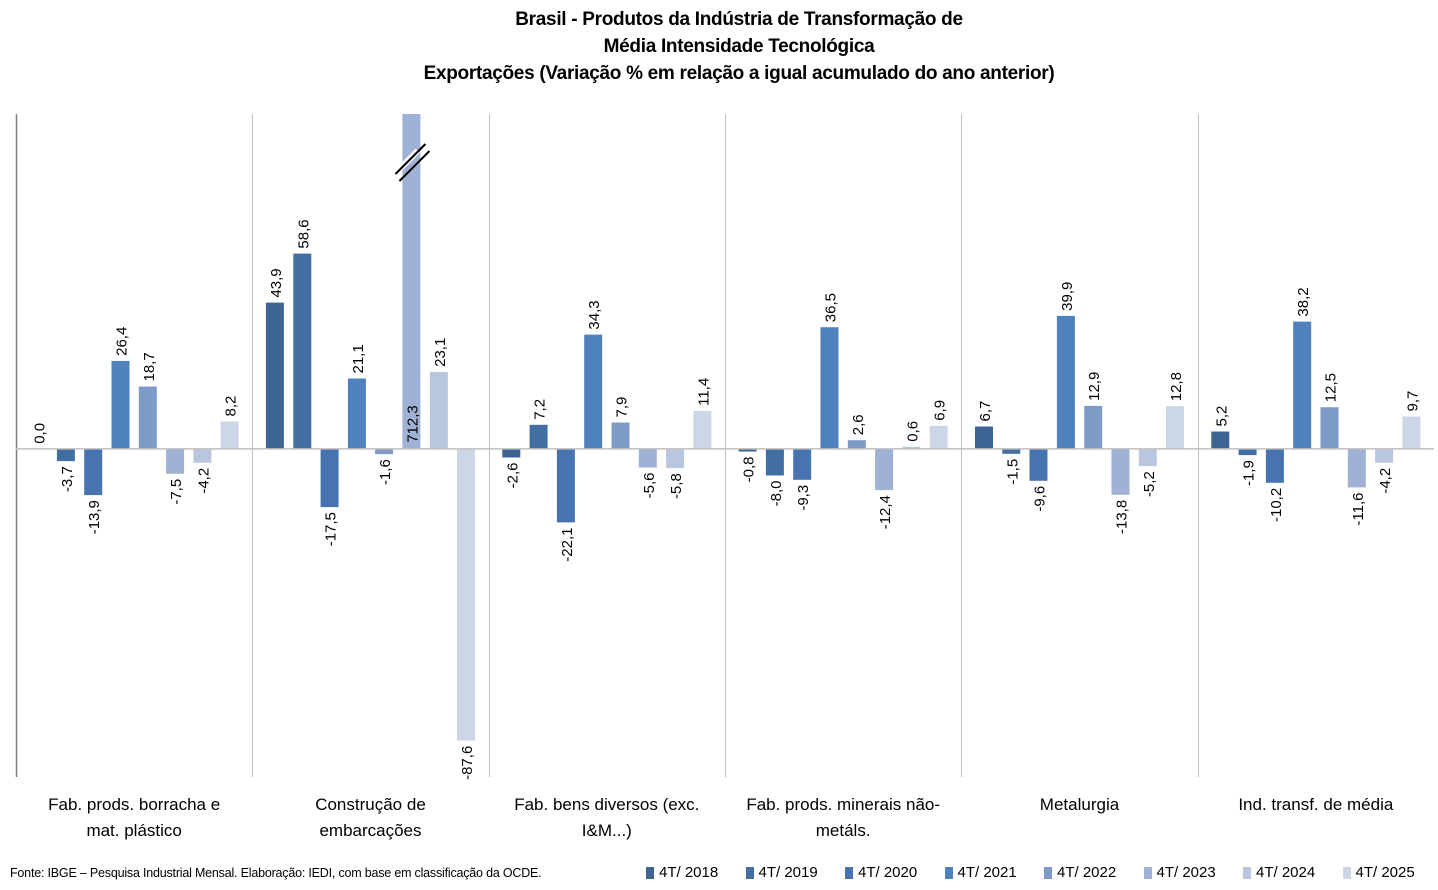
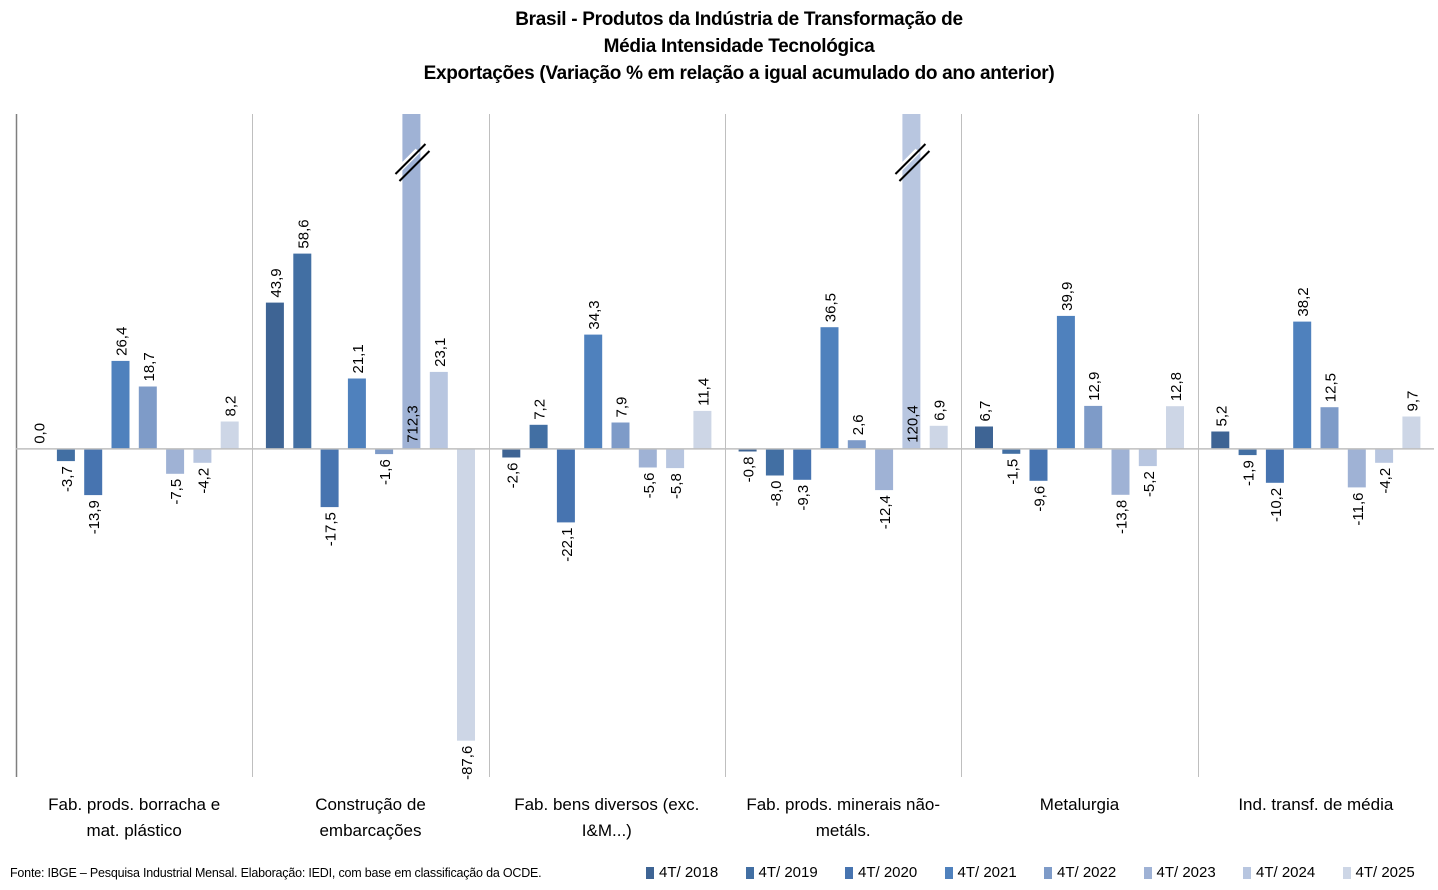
4T/ 2024/Fab. prods. minerais não-metáls.: 0,6 -> 120,4
